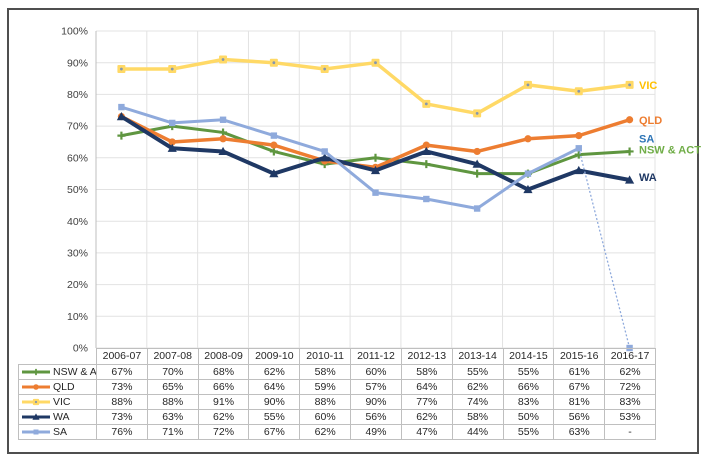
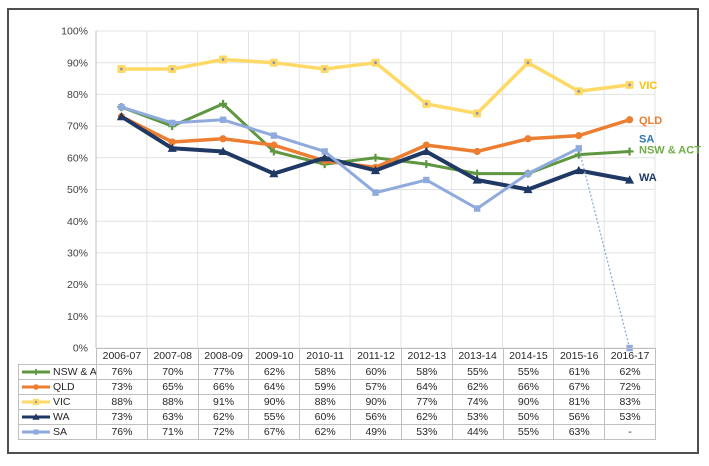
NSW & ACT/2006-07: 67% -> 76%
NSW & ACT/2008-09: 68% -> 77%
SA/2012-13: 47% -> 53%
WA/2013-14: 58% -> 53%
VIC/2014-15: 83% -> 90%
